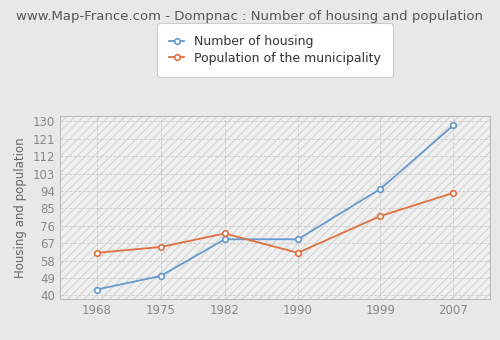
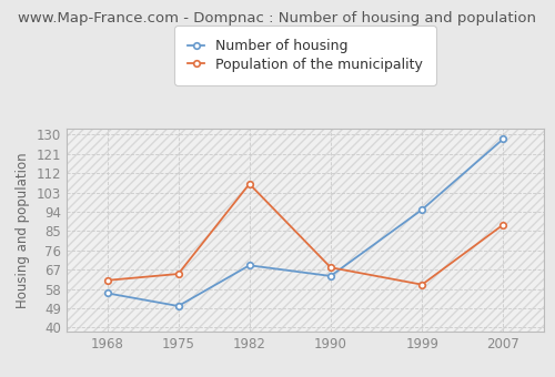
Number of housing/1968: 43 -> 56
Population of the municipality/1982: 72 -> 107
Number of housing/1990: 69 -> 64
Population of the municipality/1990: 62 -> 68
Population of the municipality/1999: 81 -> 60
Population of the municipality/2007: 93 -> 88
